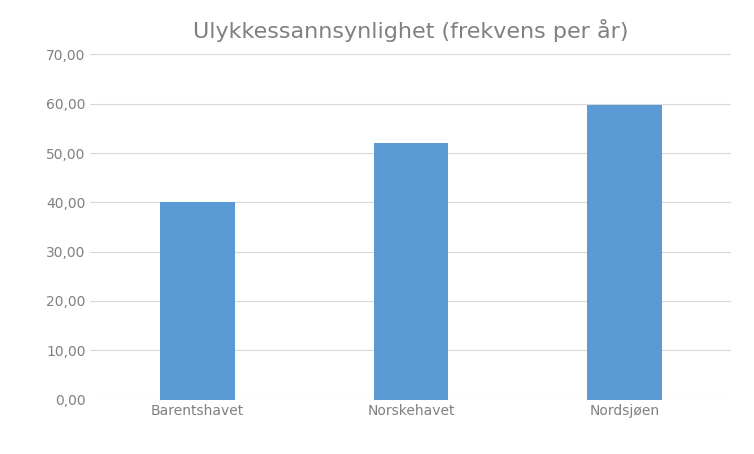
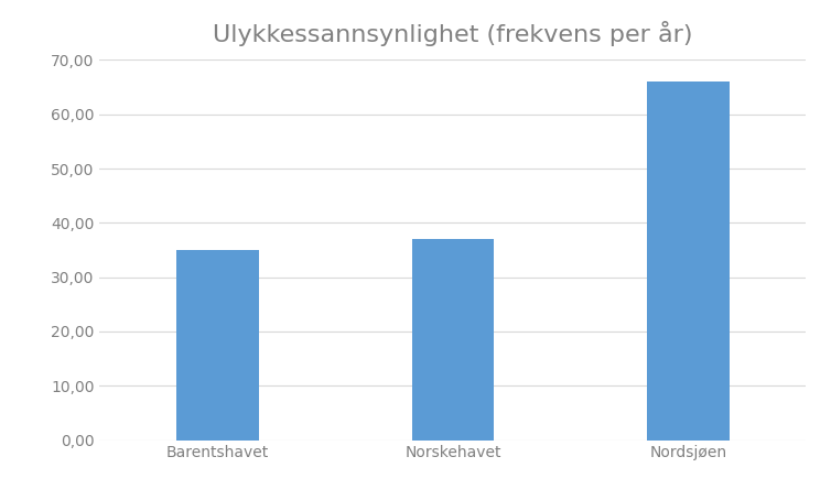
Barentshavet: 40,0 -> 35,0
Norskehavet: 52,0 -> 37,0
Nordsjøen: 59,7 -> 66,0
